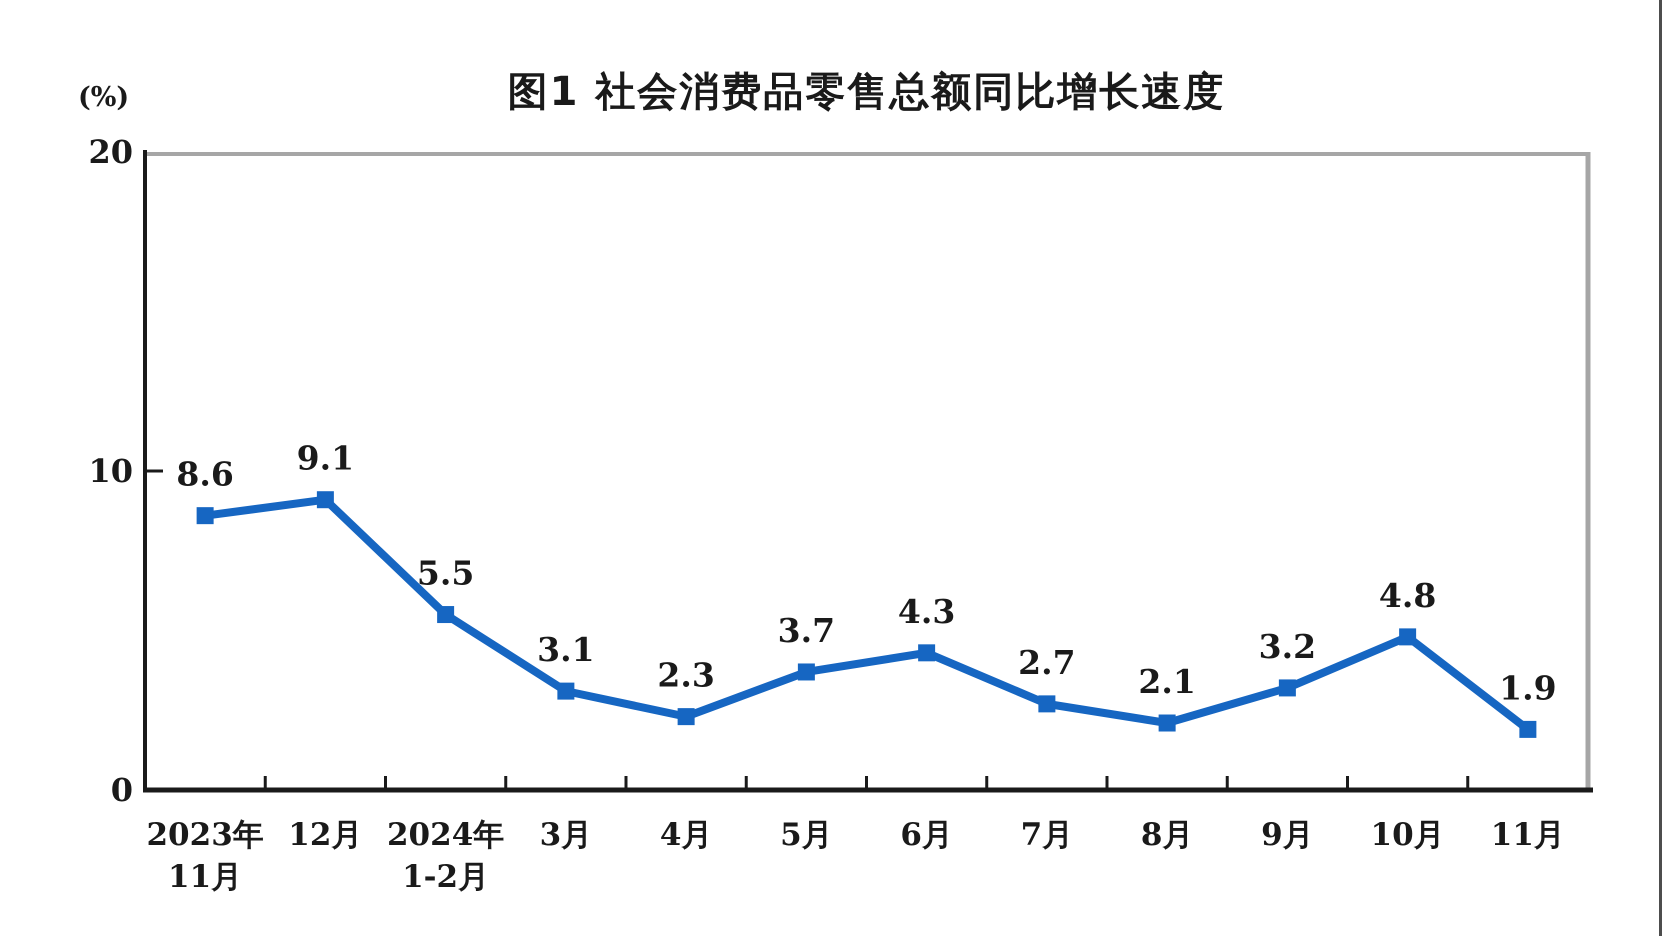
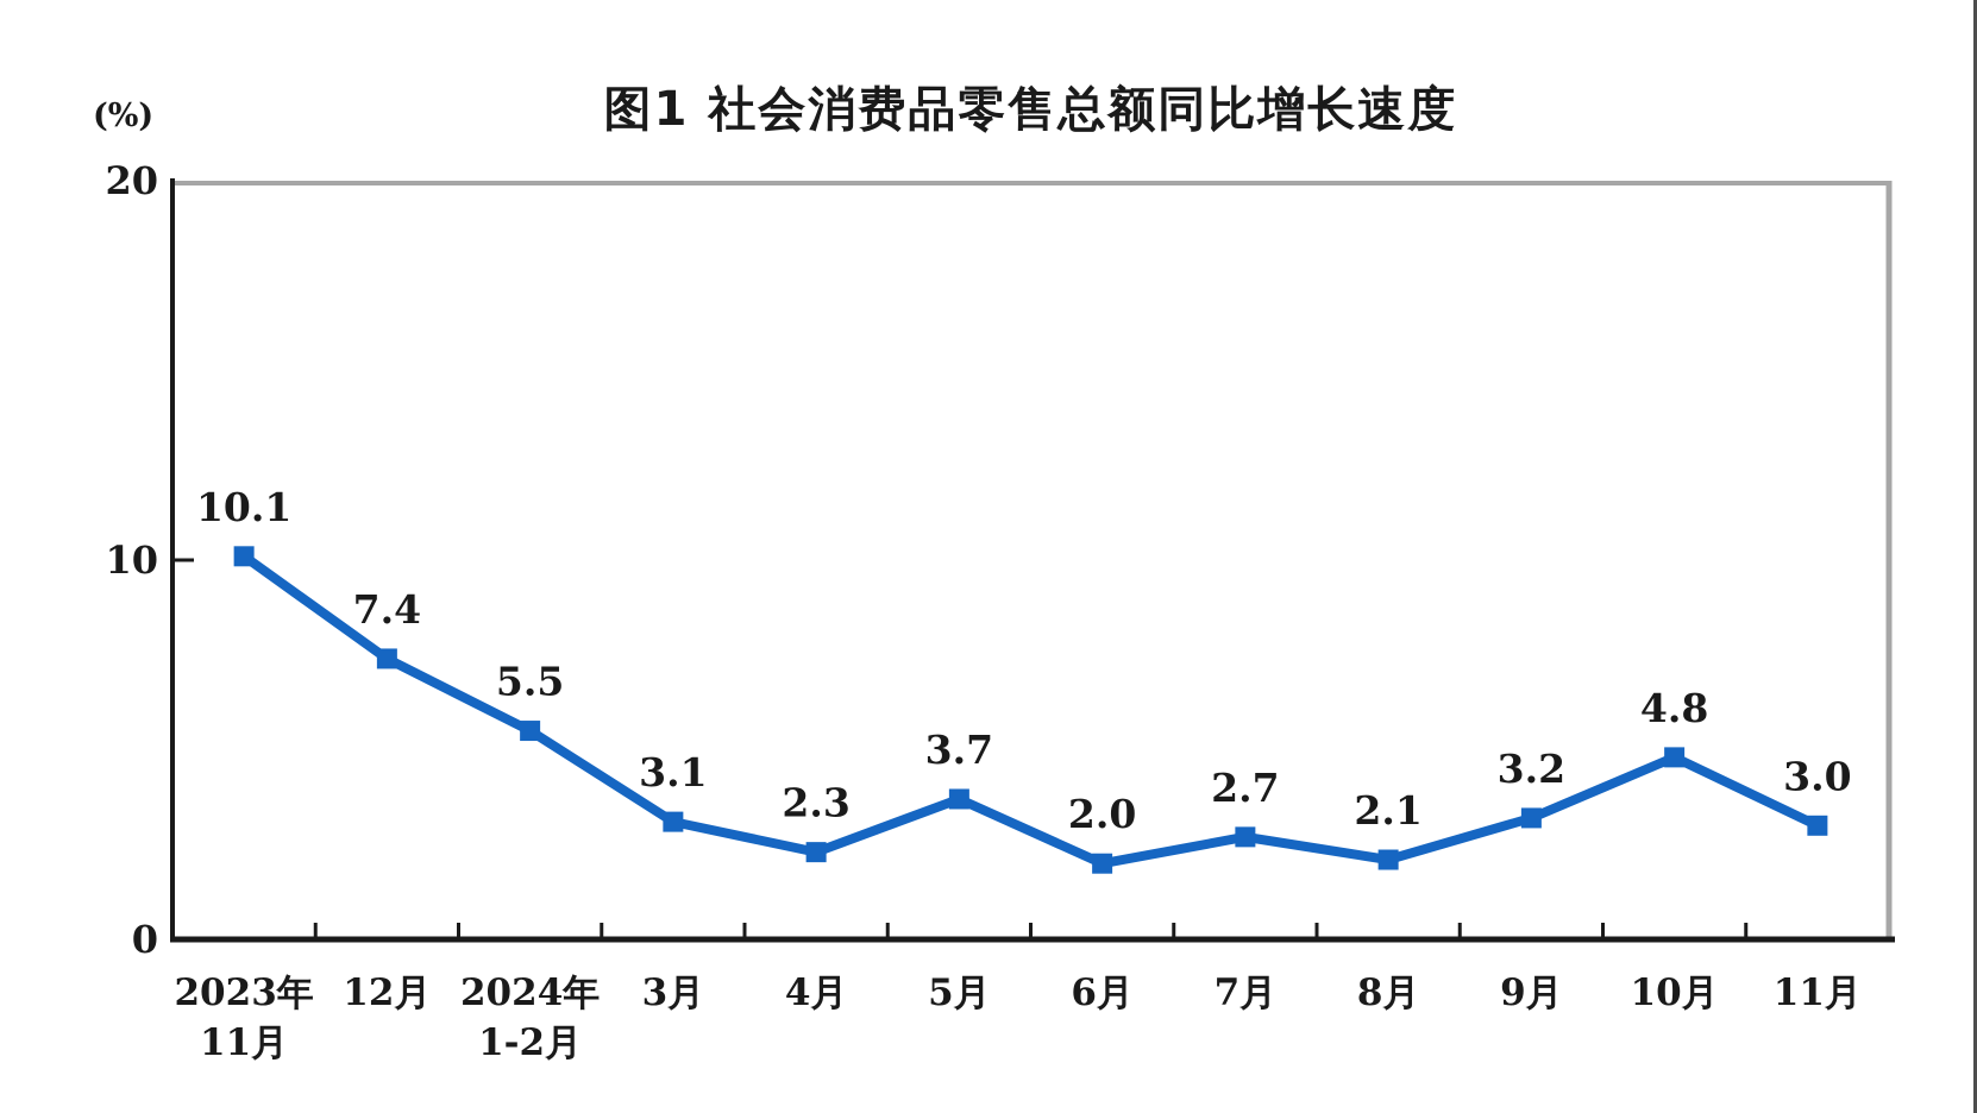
2023年11月: 8.6 -> 10.1
12月: 9.1 -> 7.4
6月: 4.3 -> 2.0
11月: 1.9 -> 3.0
